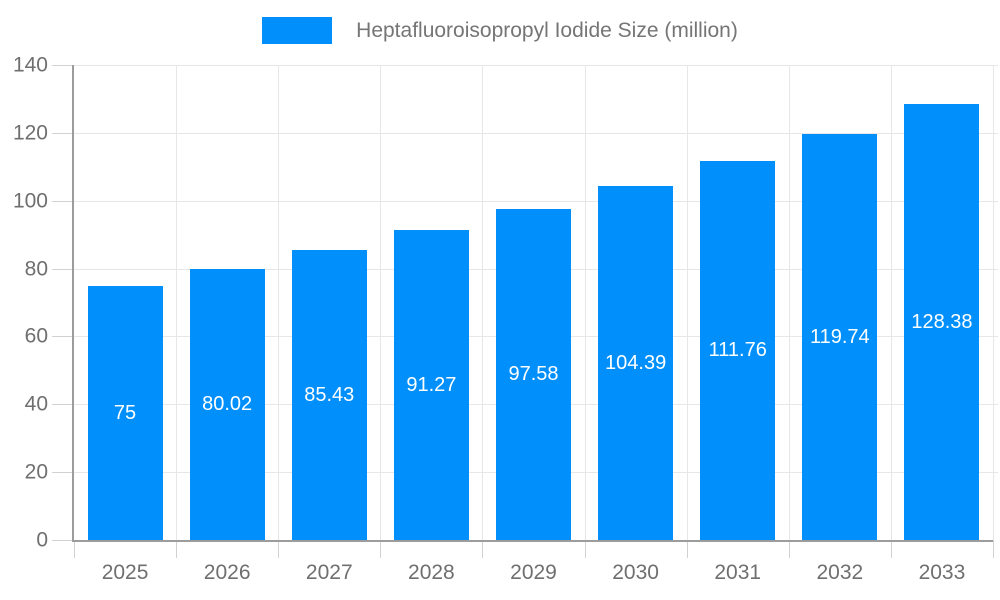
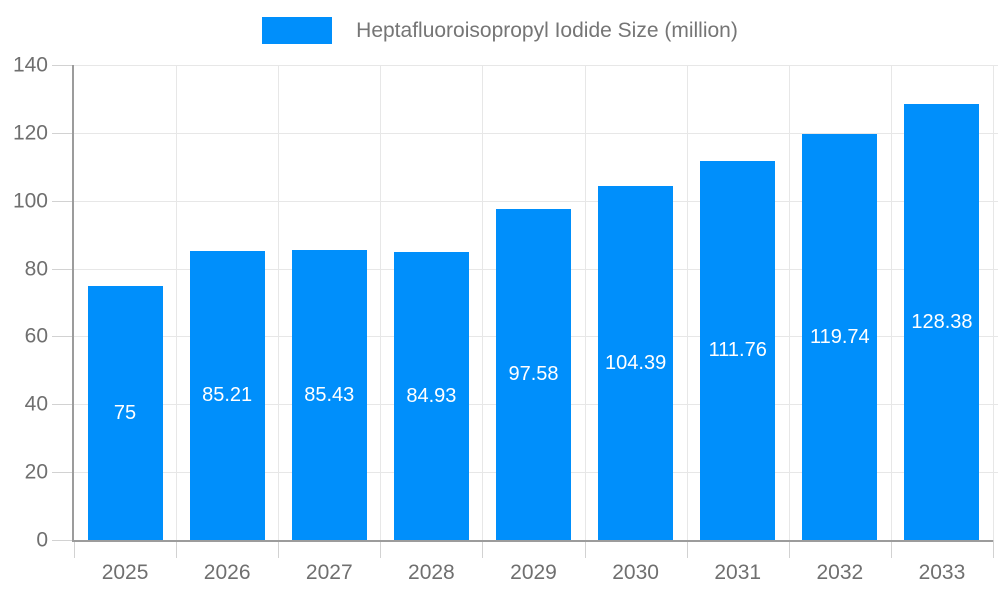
2026: 80.02 -> 85.21
2028: 91.27 -> 84.93
